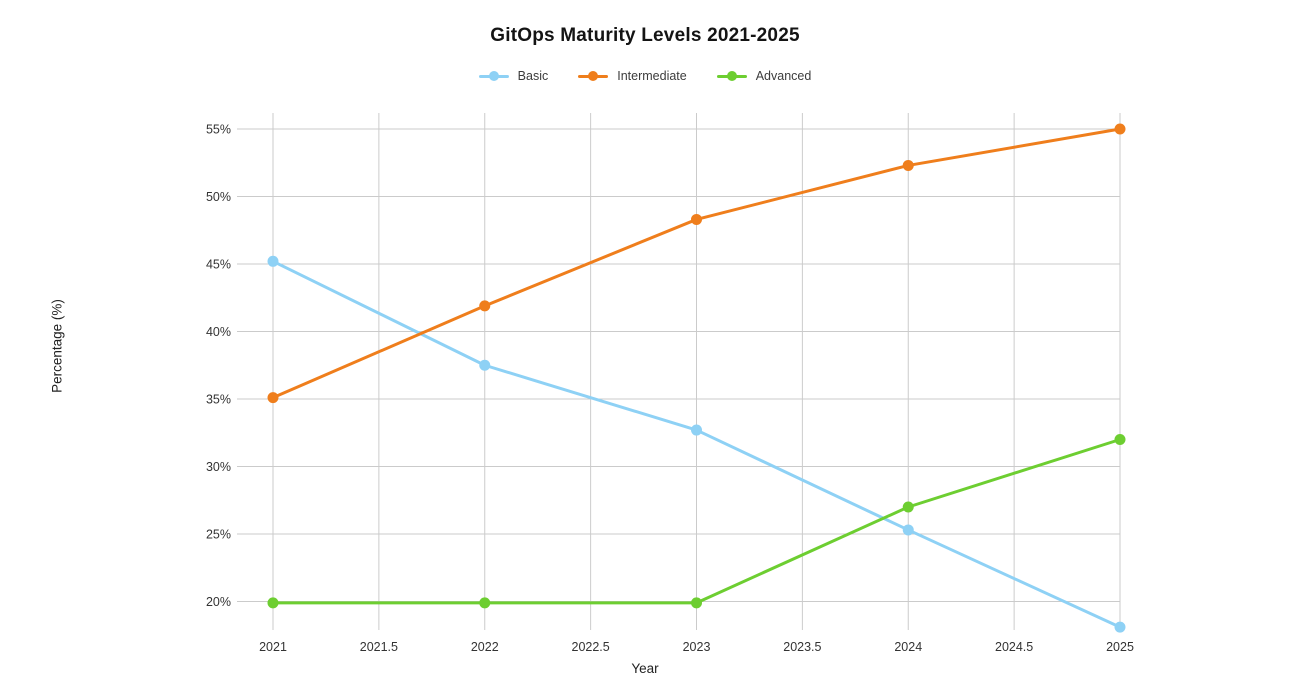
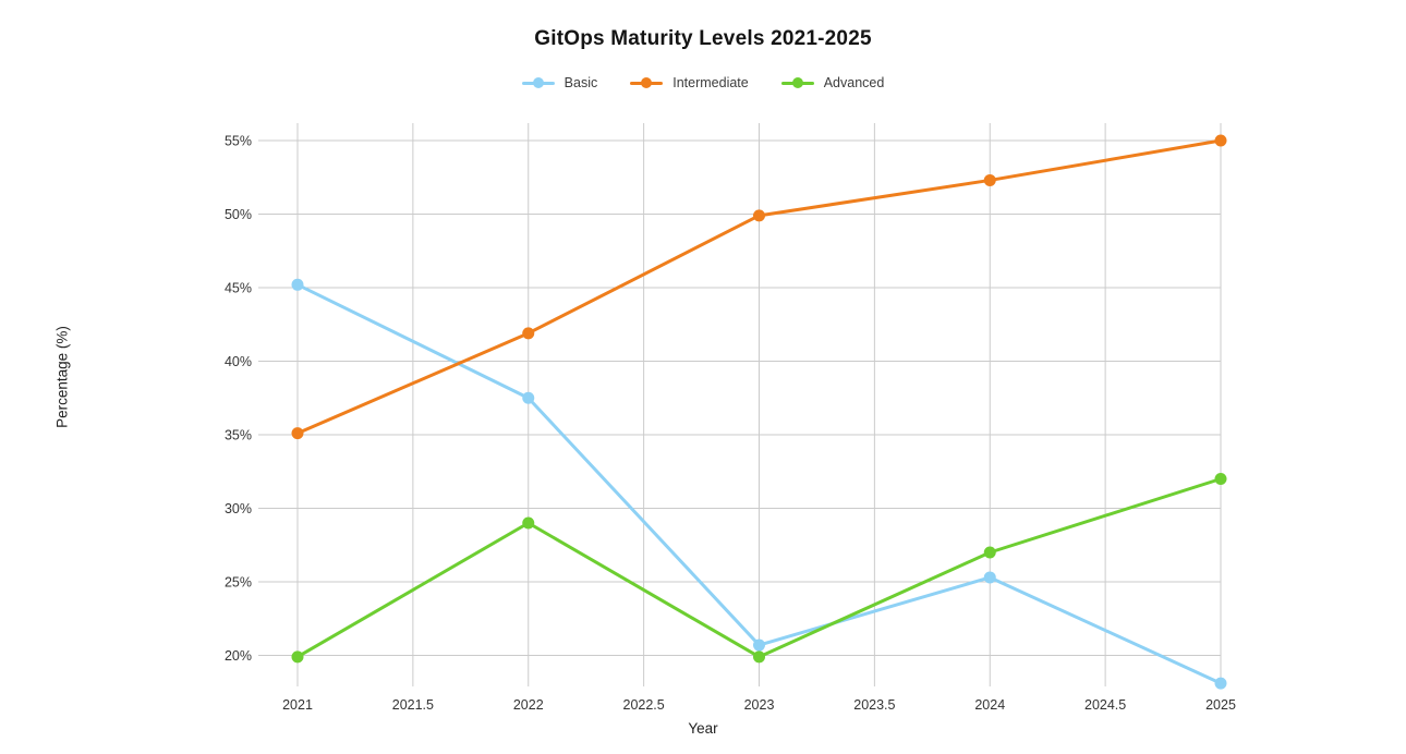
Advanced/2022: 19.9% -> 29.0%
Basic/2023: 32.7% -> 20.7%
Intermediate/2023: 48.3% -> 49.9%
